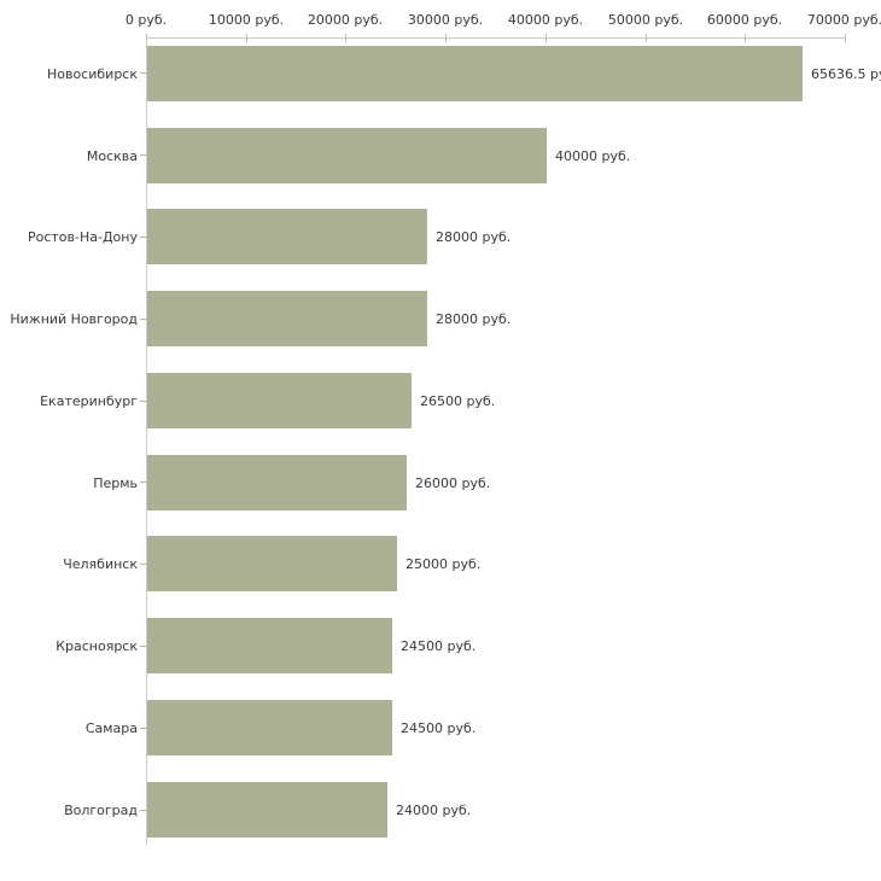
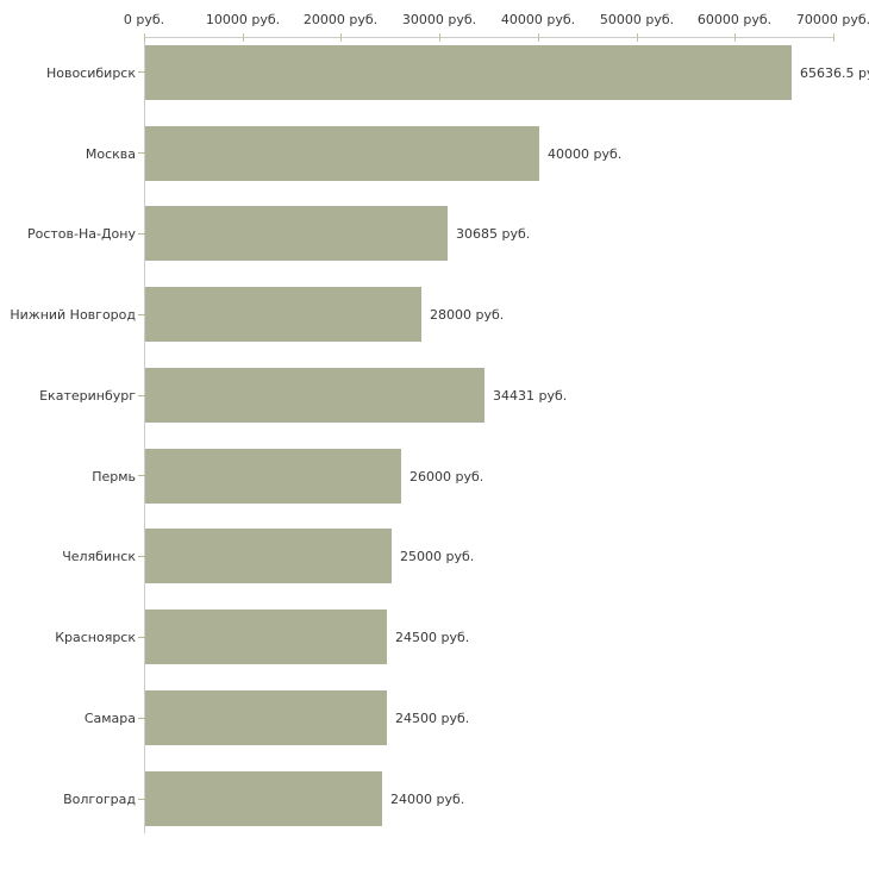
Ростов-На-Дону: 28000 -> 30685
Екатеринбург: 26500 -> 34431
